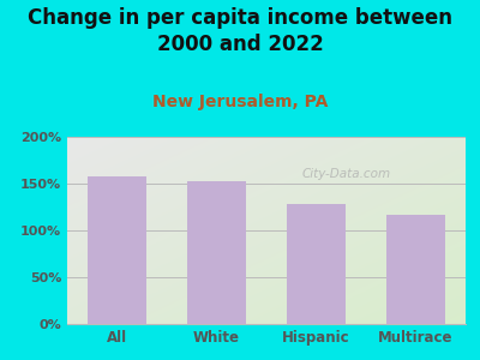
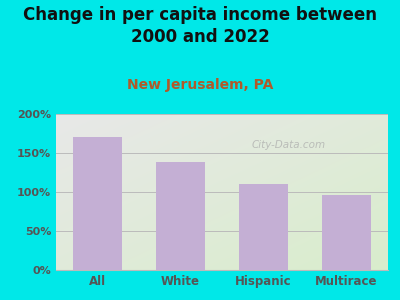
All: 158% -> 170%
White: 152% -> 138%
Hispanic: 128% -> 110%
Multirace: 117% -> 96%
